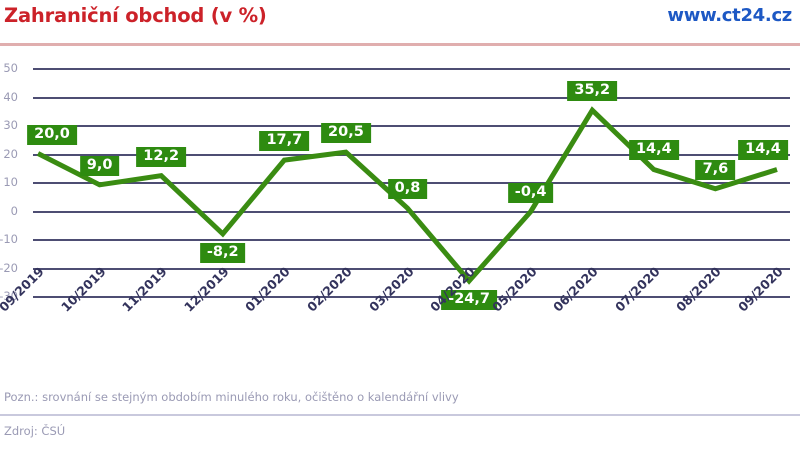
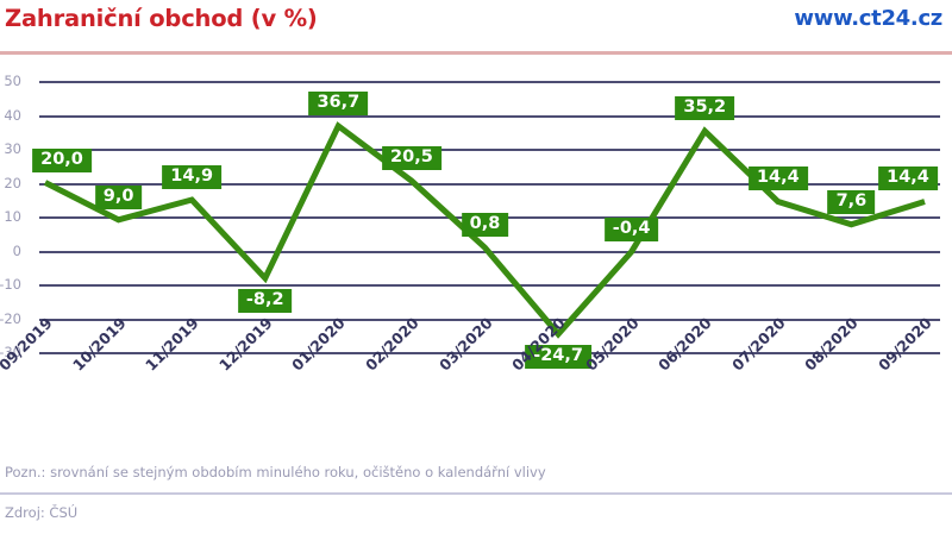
11/2019: 12,2 -> 14,9
01/2020: 17,7 -> 36,7
